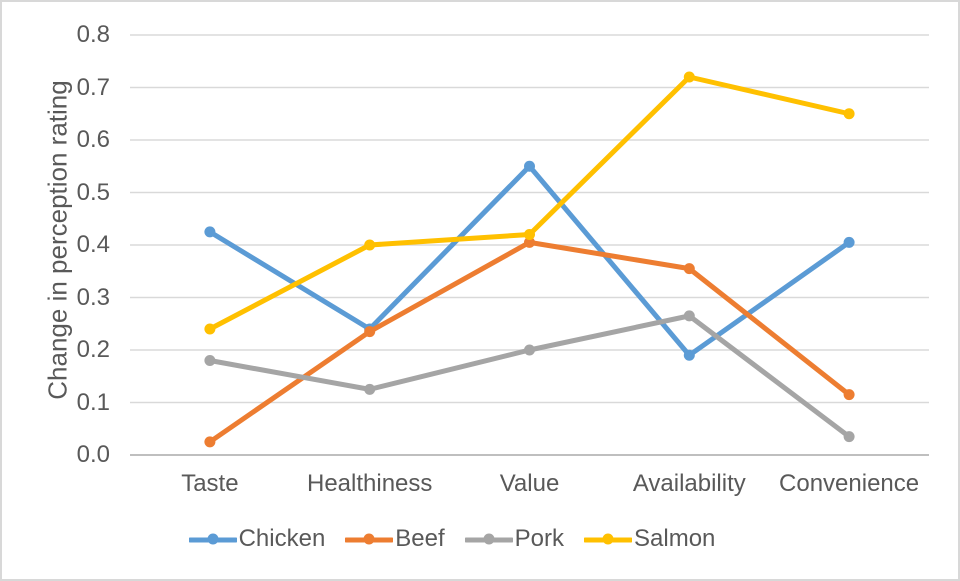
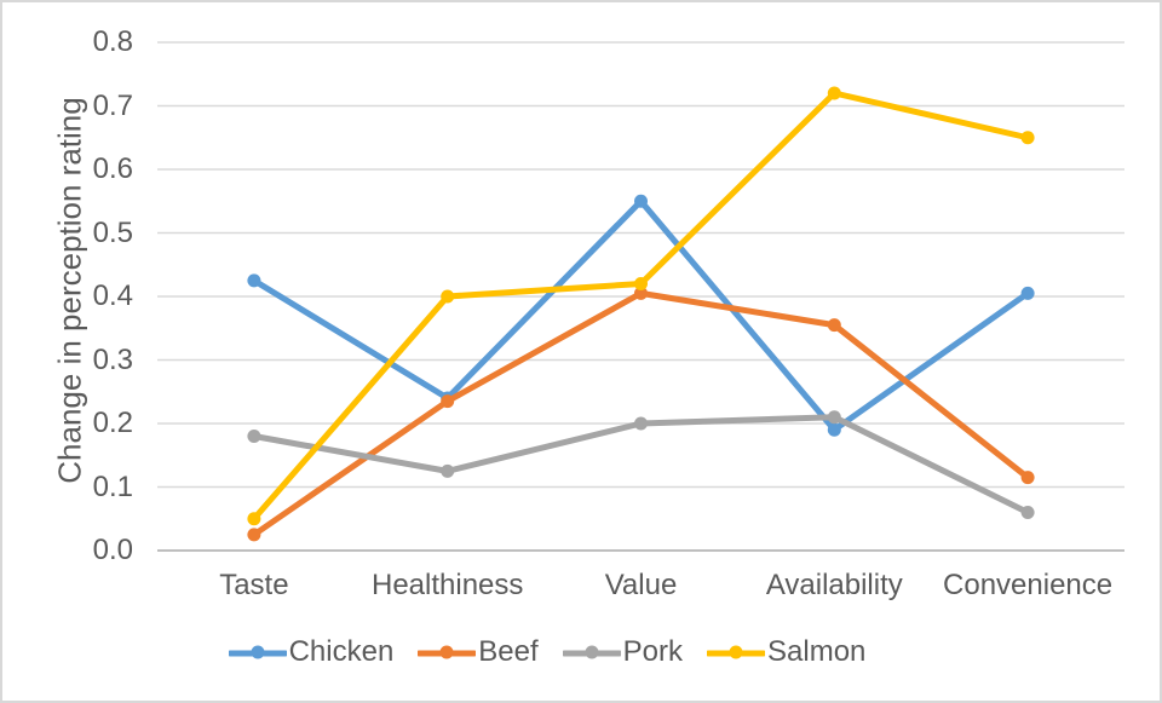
Salmon/Taste: 0.24 -> 0.05
Pork/Availability: 0.27 -> 0.21
Pork/Convenience: 0.04 -> 0.06
